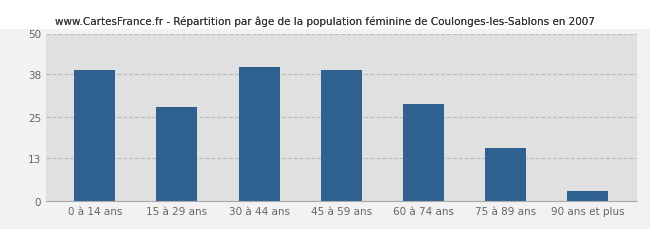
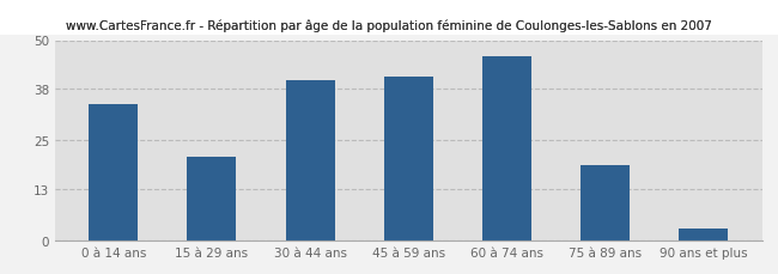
0 à 14 ans: 39 -> 34
15 à 29 ans: 28 -> 21
45 à 59 ans: 39 -> 41
60 à 74 ans: 29 -> 46
75 à 89 ans: 16 -> 19
